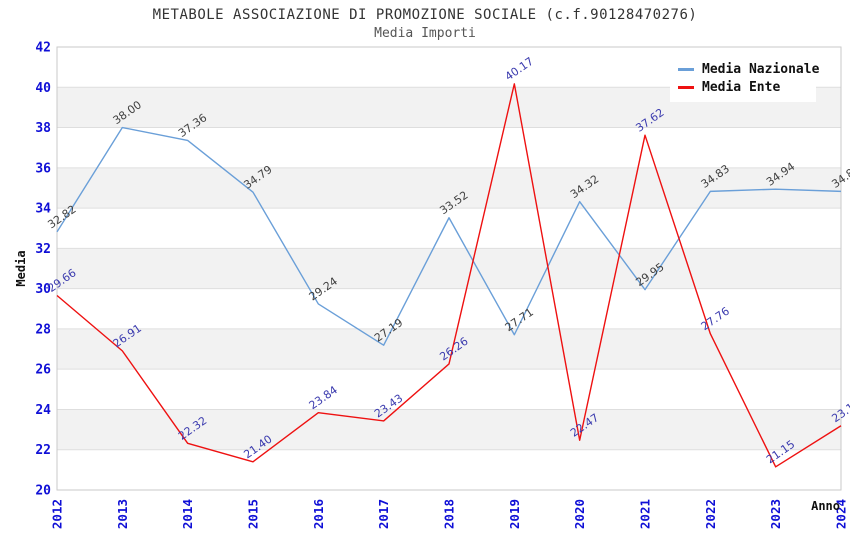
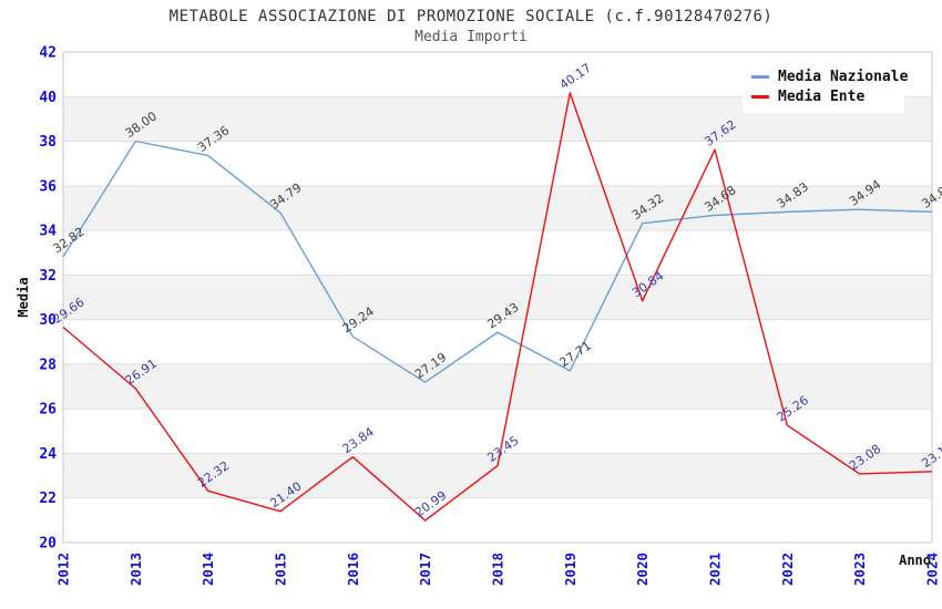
Media Ente/2017: 23.43 -> 20.99
Media Nazionale/2018: 33.52 -> 29.43
Media Ente/2018: 26.26 -> 23.45
Media Ente/2020: 22.47 -> 30.84
Media Nazionale/2021: 29.95 -> 34.68
Media Ente/2022: 27.76 -> 25.26
Media Ente/2023: 21.15 -> 23.08
